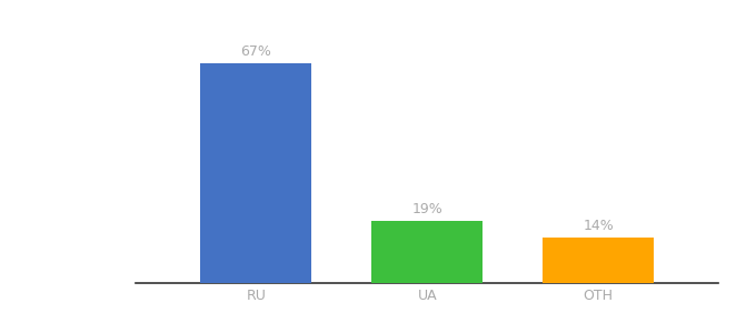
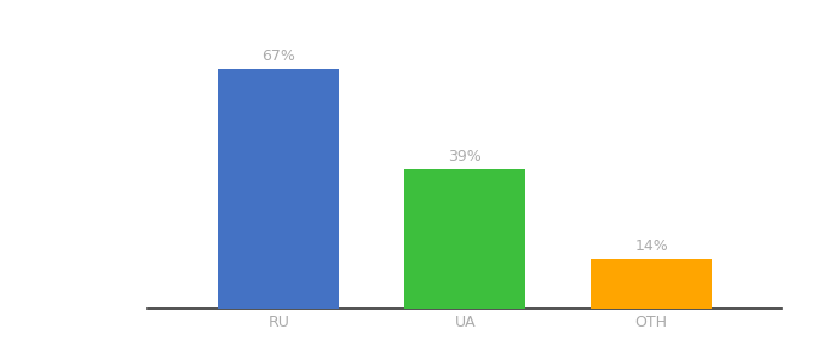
UA: 19% -> 39%
